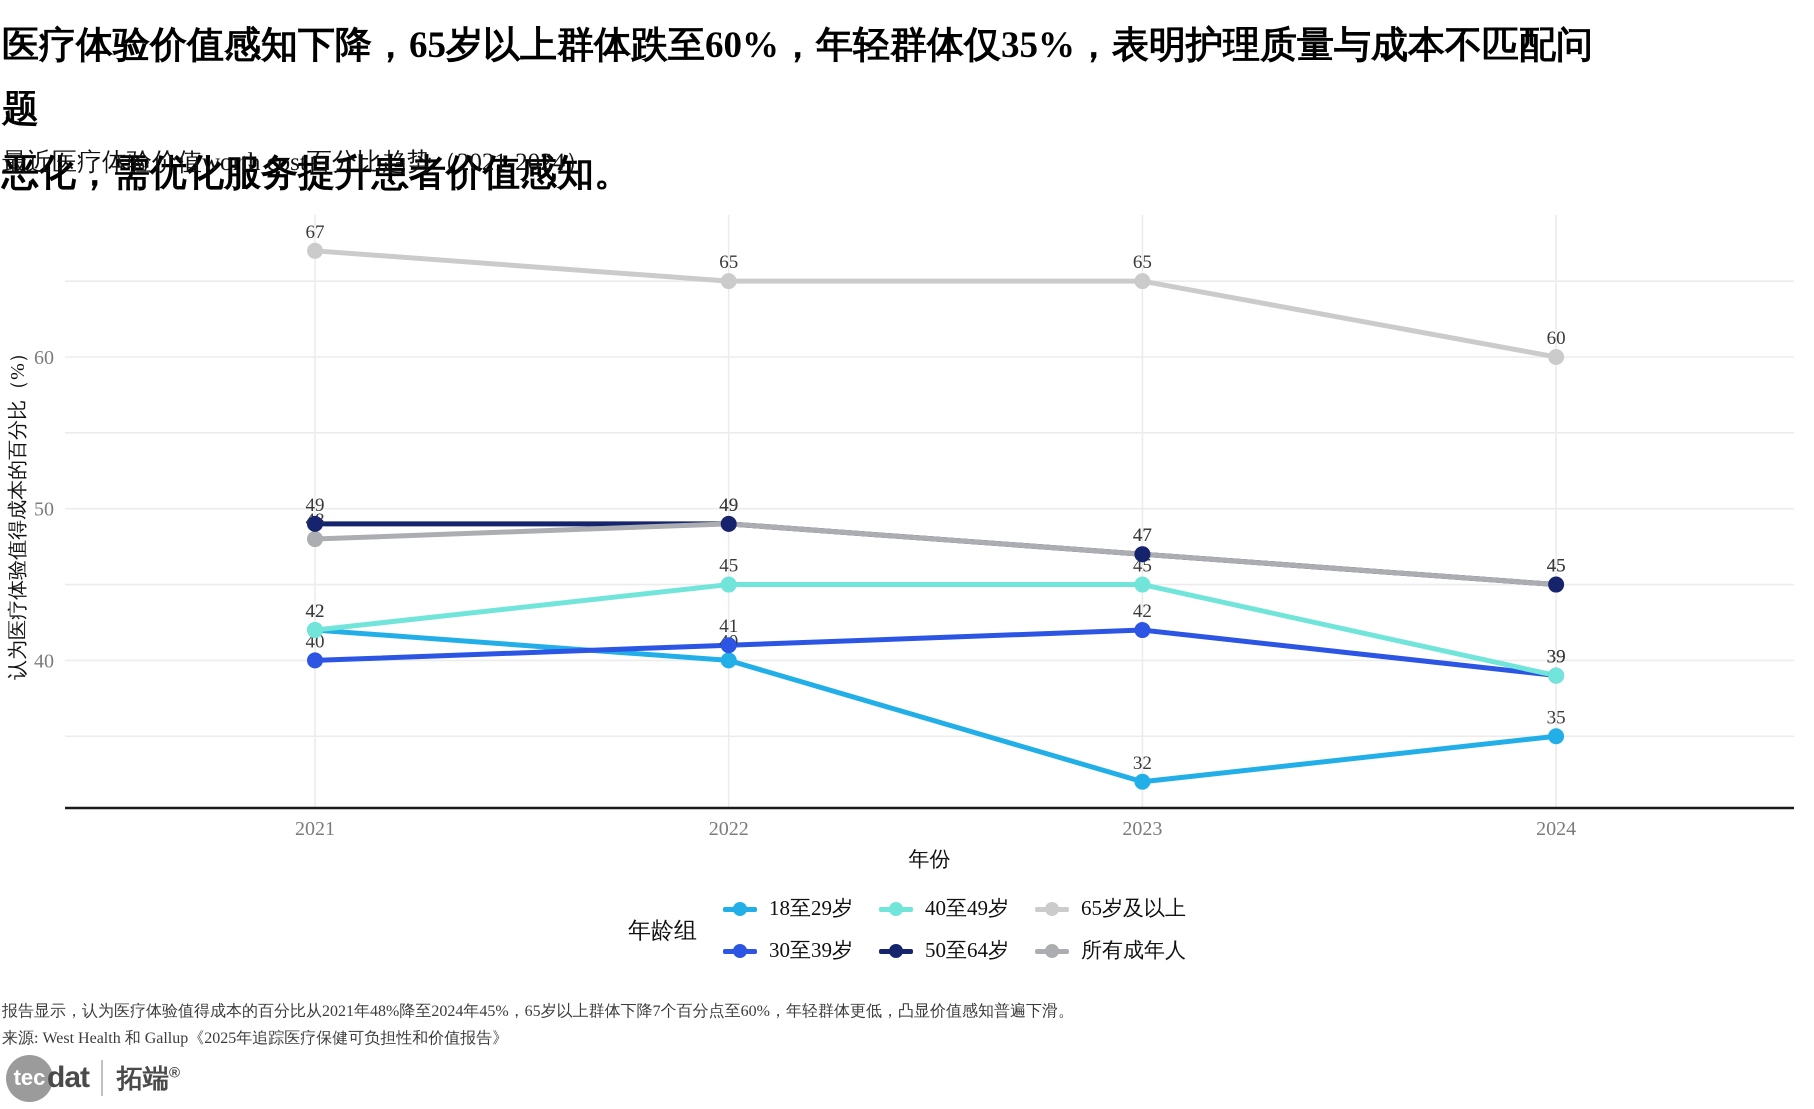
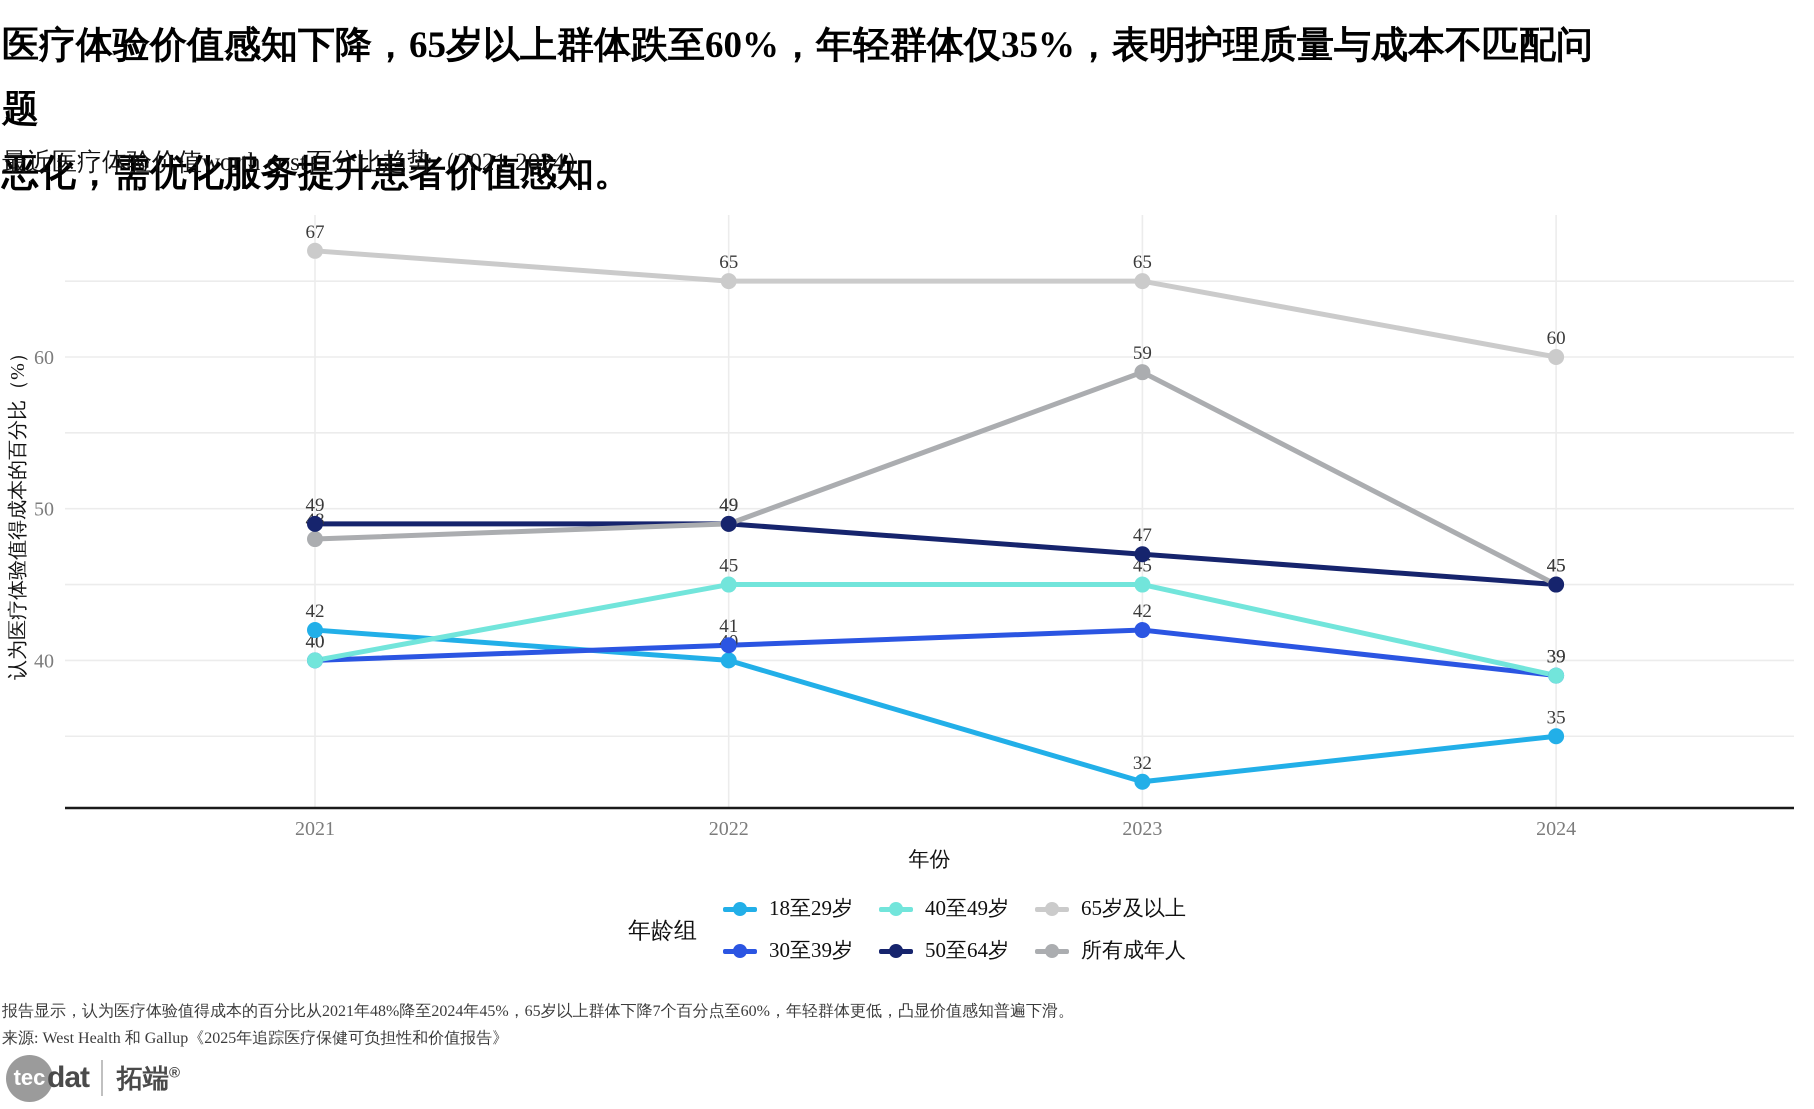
40至49岁/2021: 42 -> 40
所有成年人/2023: 47 -> 59
